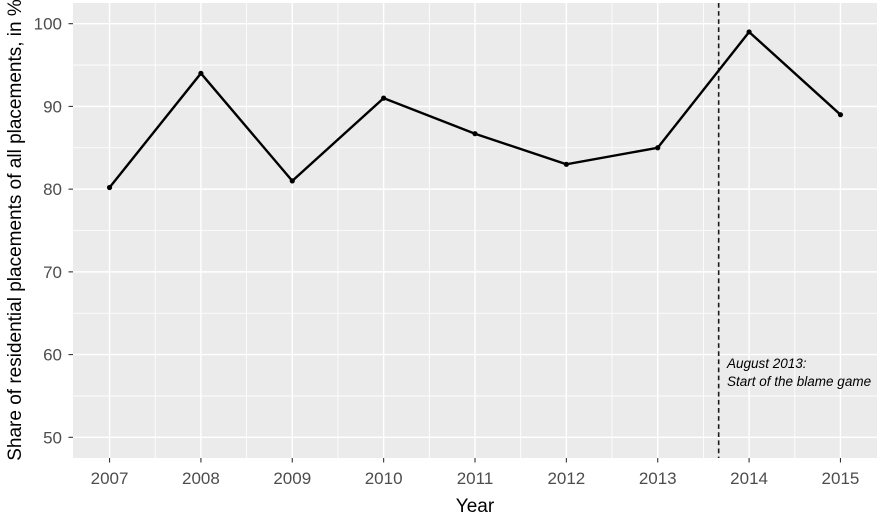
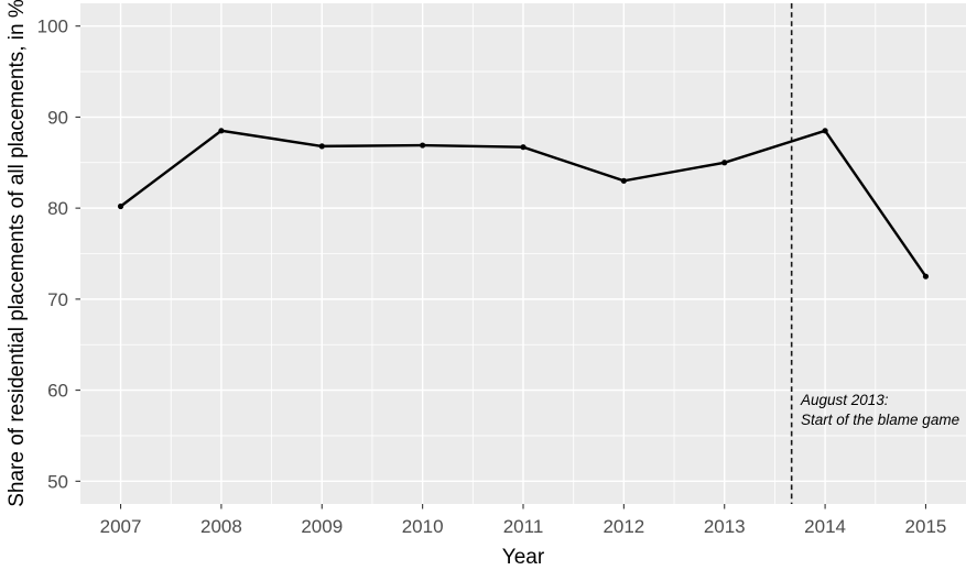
2008: 94 -> 88
2009: 81 -> 87
2010: 91 -> 87
2014: 99 -> 88
2015: 89 -> 72
